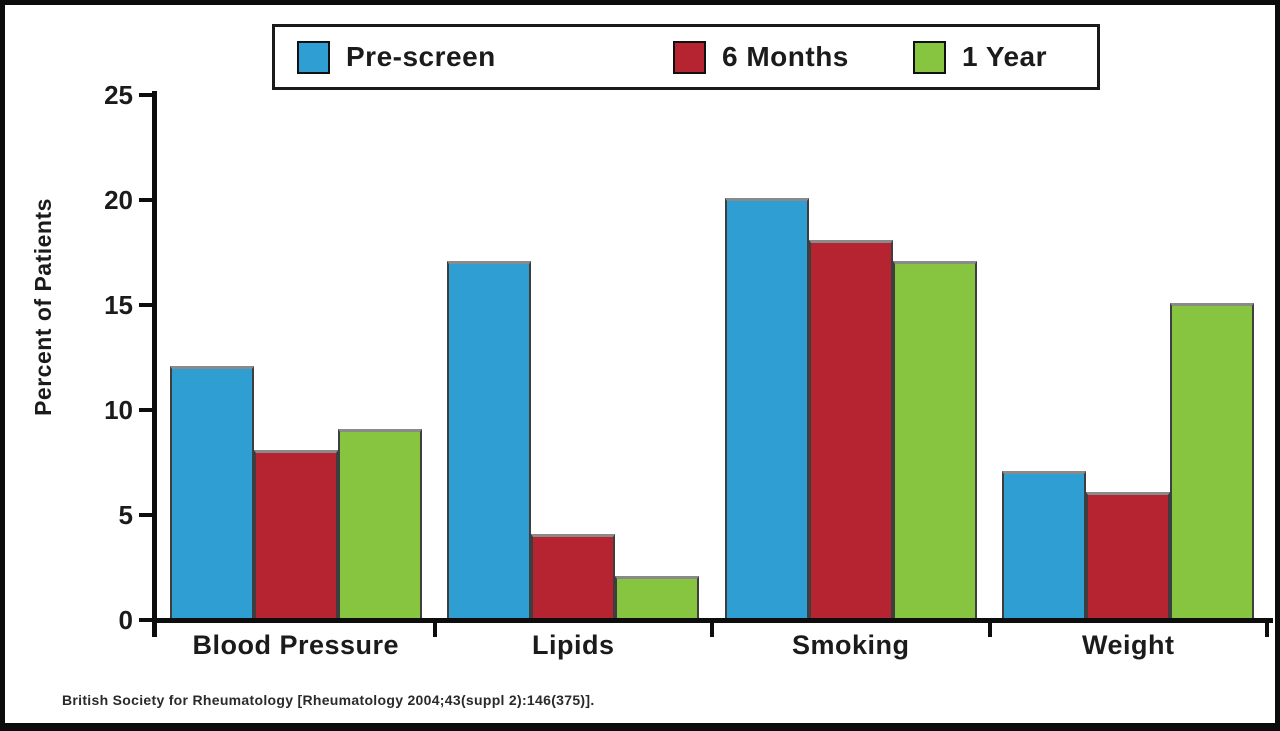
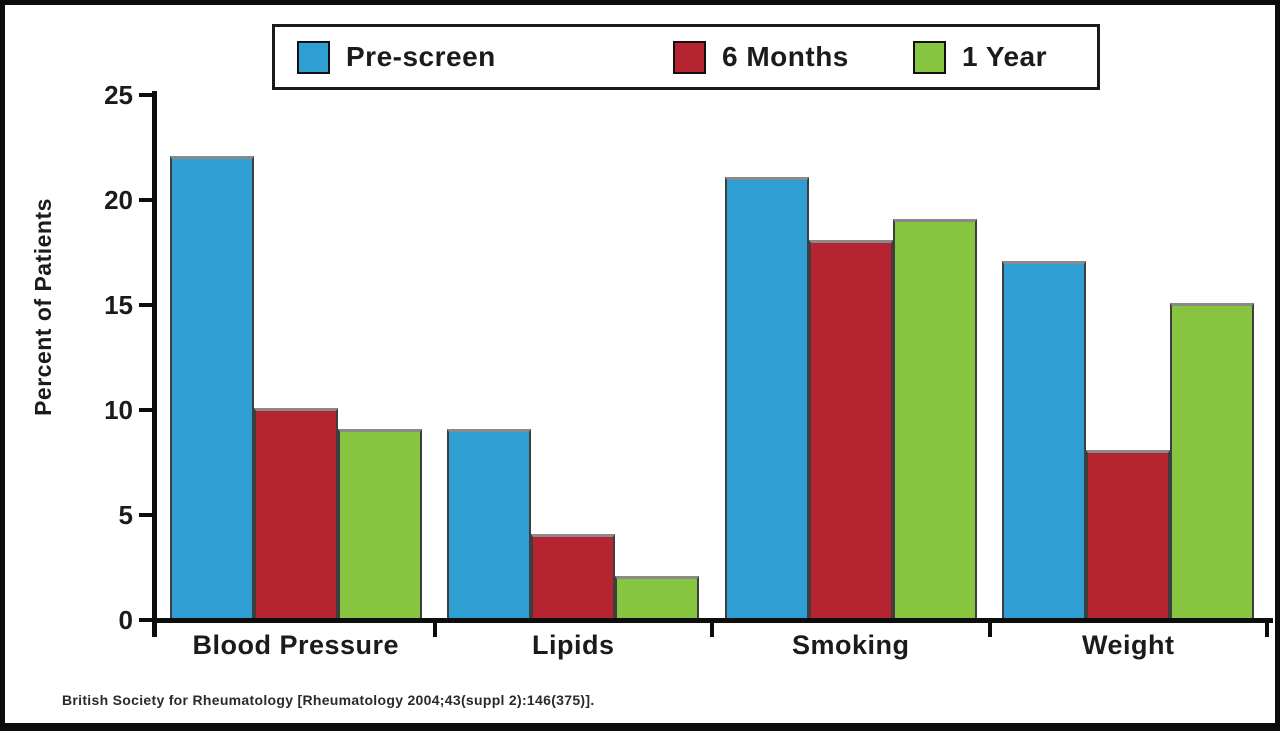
Pre-screen/Blood Pressure: 12 -> 22
6 Months/Blood Pressure: 8 -> 10
Pre-screen/Lipids: 17 -> 9
Pre-screen/Smoking: 20 -> 21
1 Year/Smoking: 17 -> 19
Pre-screen/Weight: 7 -> 17
6 Months/Weight: 6 -> 8
